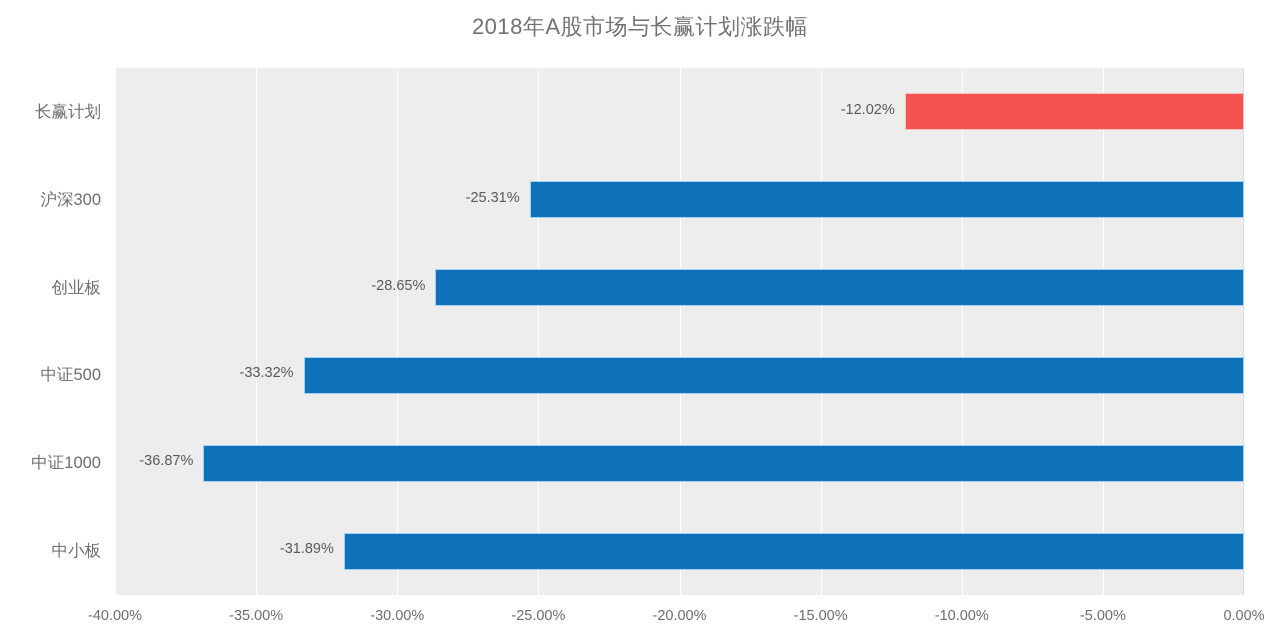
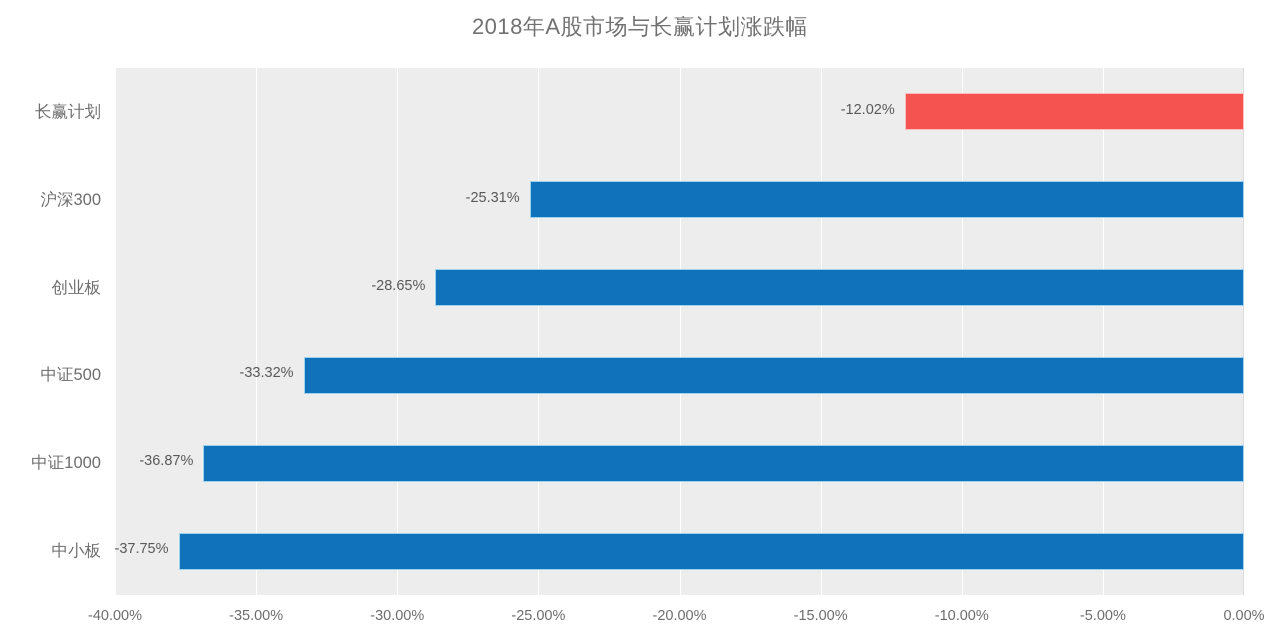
中小板: -31.89% -> -37.75%
